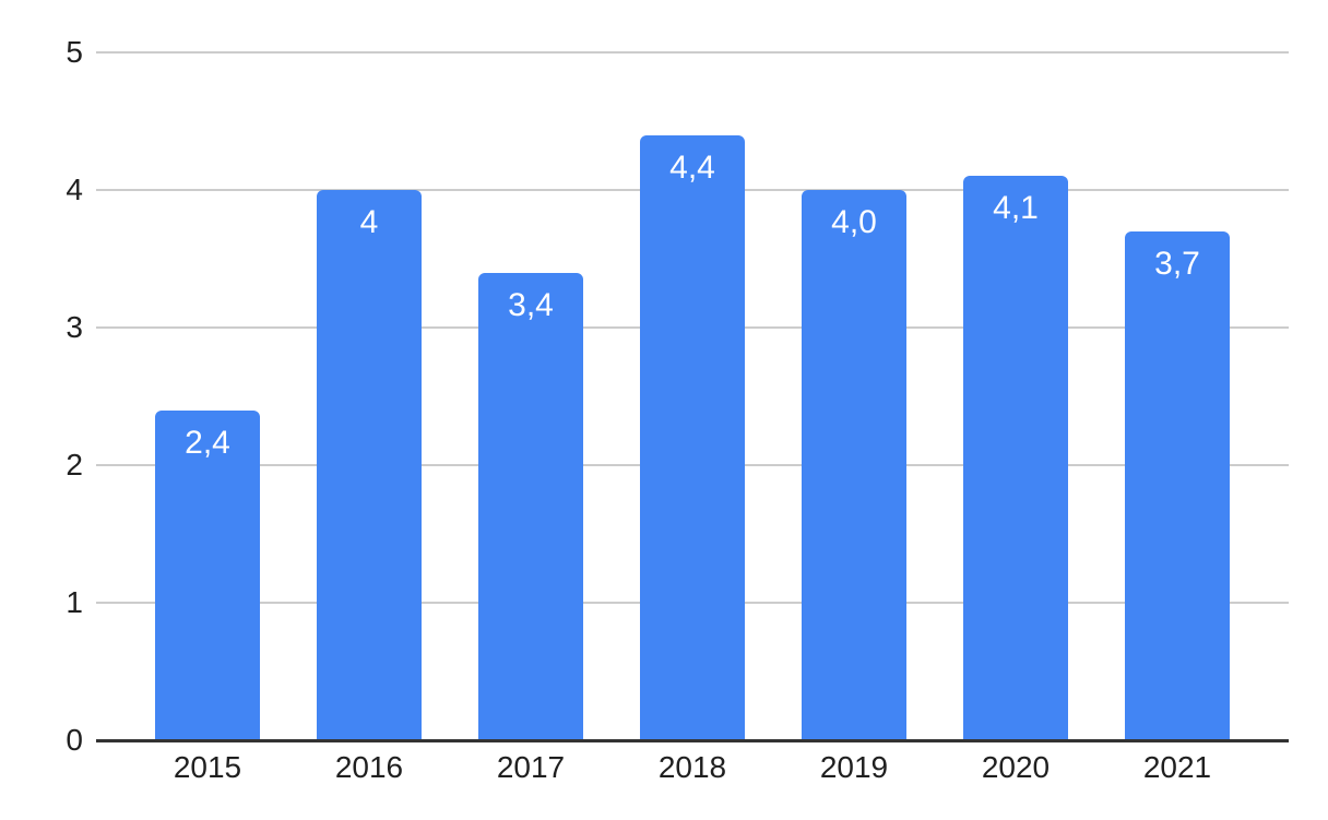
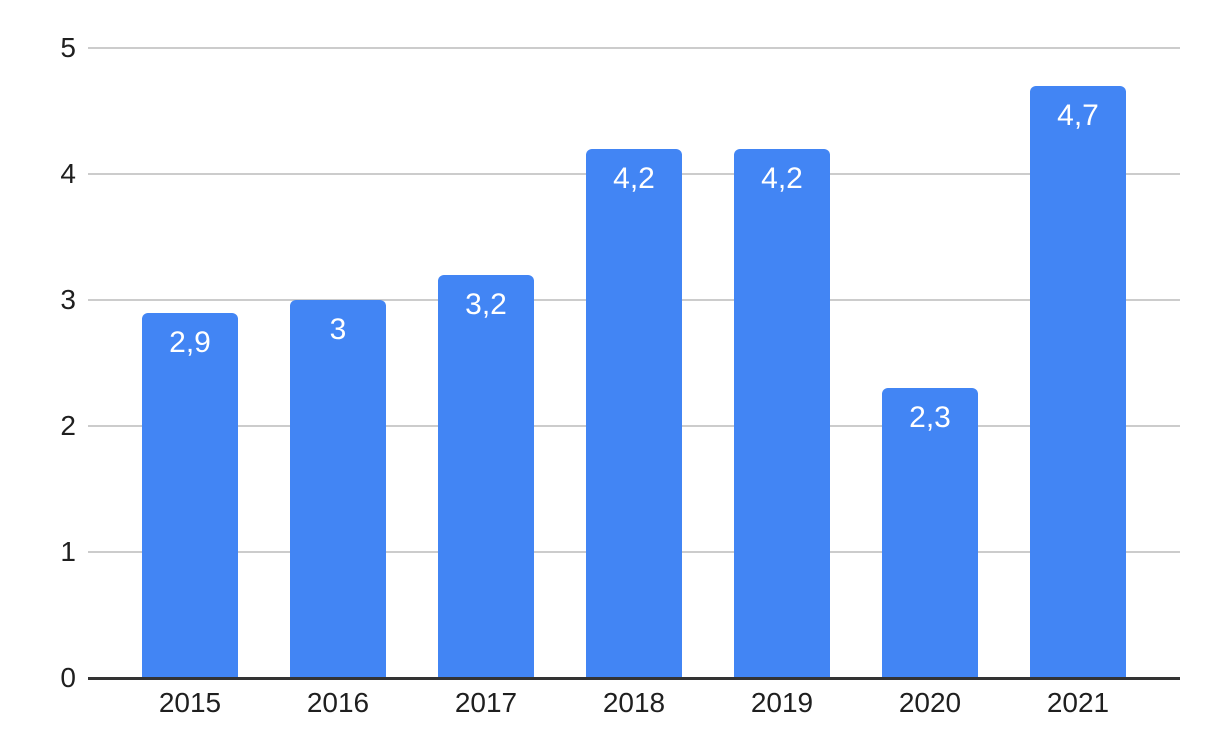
2015: 2,4 -> 2,9
2016: 4 -> 3
2017: 3,4 -> 3,2
2018: 4,4 -> 4,2
2019: 4,0 -> 4,2
2020: 4,1 -> 2,3
2021: 3,7 -> 4,7
